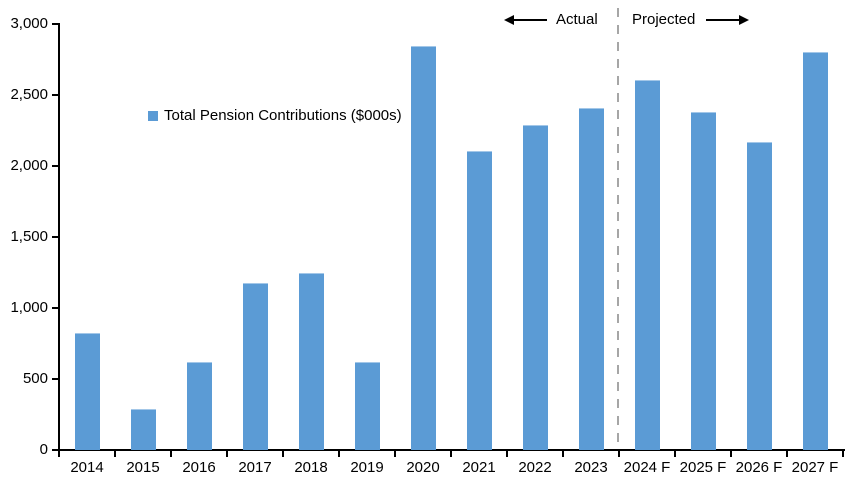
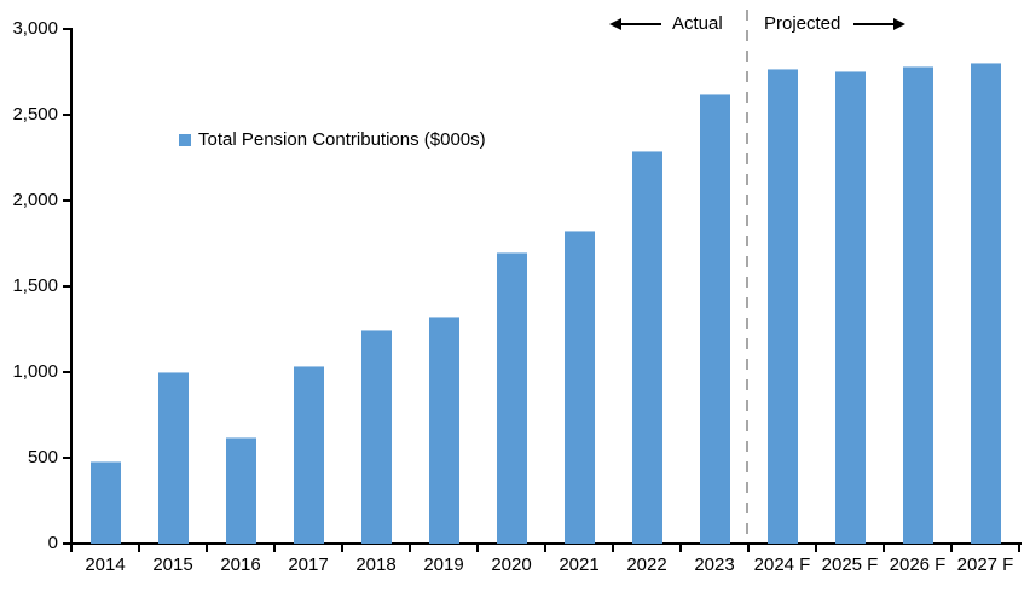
2014: 820 -> 480
2015: 280 -> 1000
2017: 1170 -> 1020
2019: 610 -> 1320
2020: 2840 -> 1690
2021: 2100 -> 1820
2023: 2400 -> 2620
2024 F: 2600 -> 2760
2025 F: 2370 -> 2740
2026 F: 2160 -> 2780
